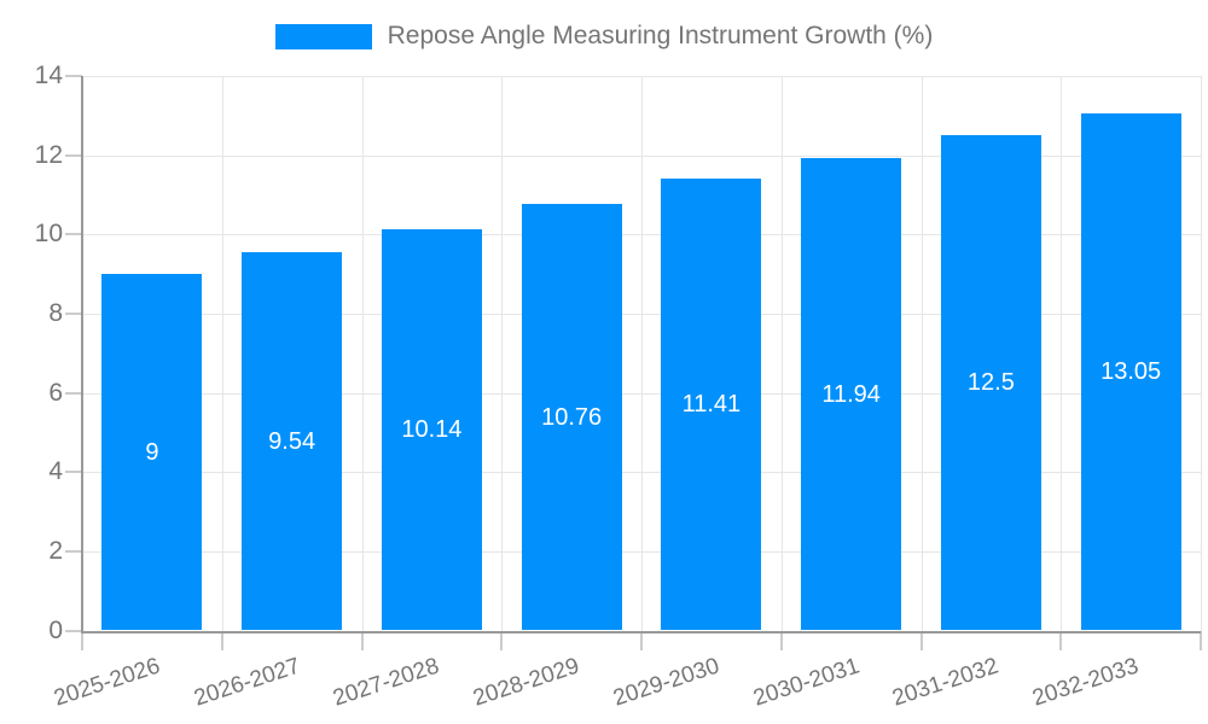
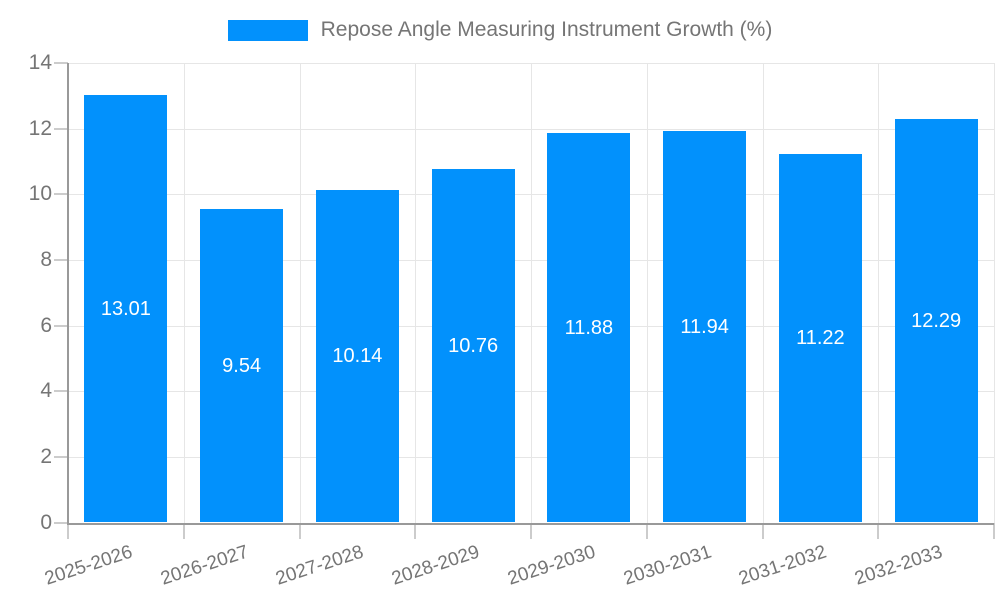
2025-2026: 9 -> 13.01
2029-2030: 11.41 -> 11.88
2031-2032: 12.5 -> 11.22
2032-2033: 13.05 -> 12.29
